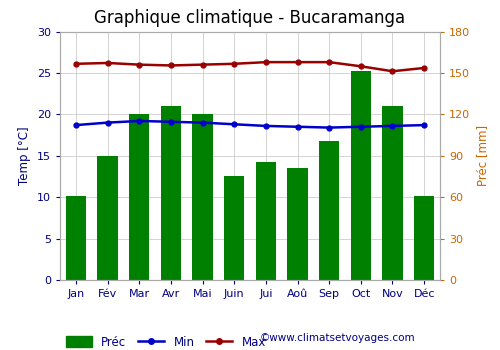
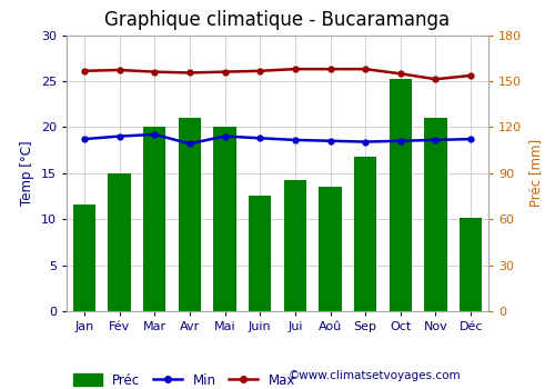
Préc/Jan: 10.2 -> 11.6
Min/Avr: 19.1 -> 18.2
